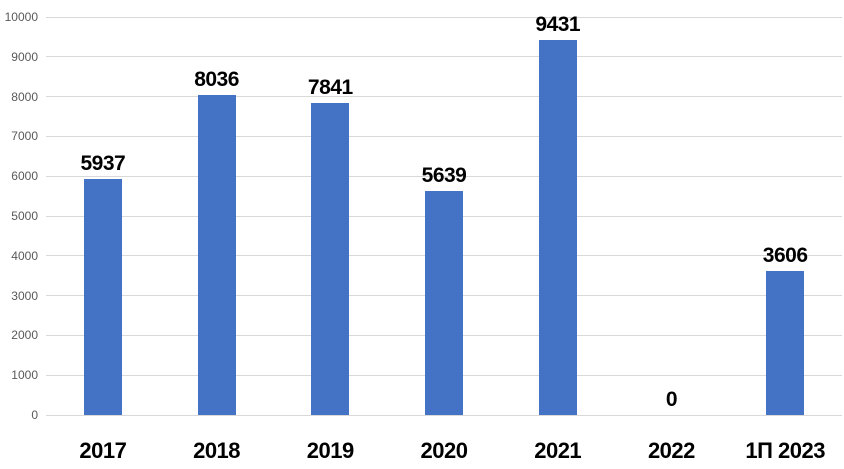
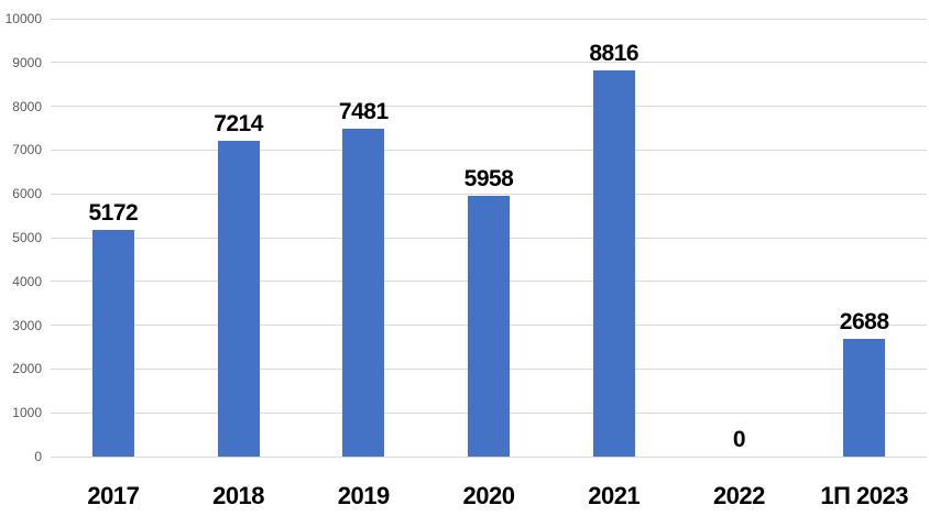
2017: 5937 -> 5172
2018: 8036 -> 7214
2019: 7841 -> 7481
2020: 5639 -> 5958
2021: 9431 -> 8816
1П 2023: 3606 -> 2688
